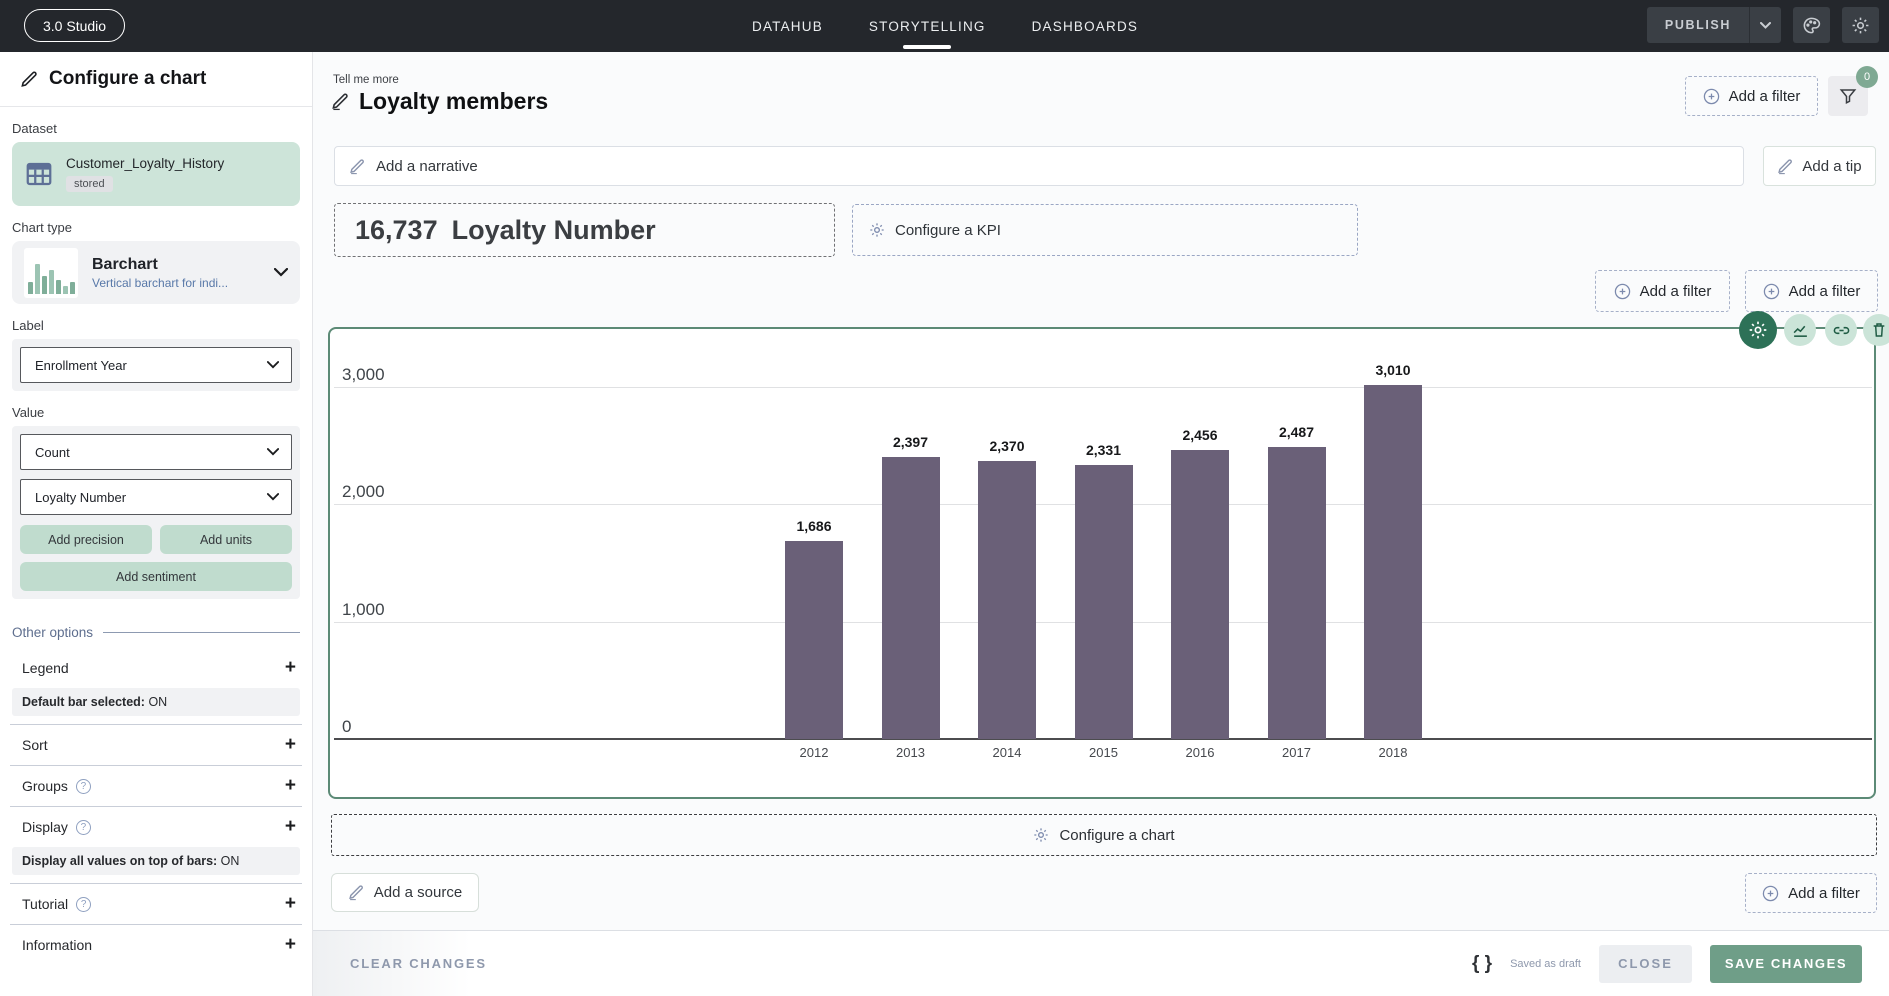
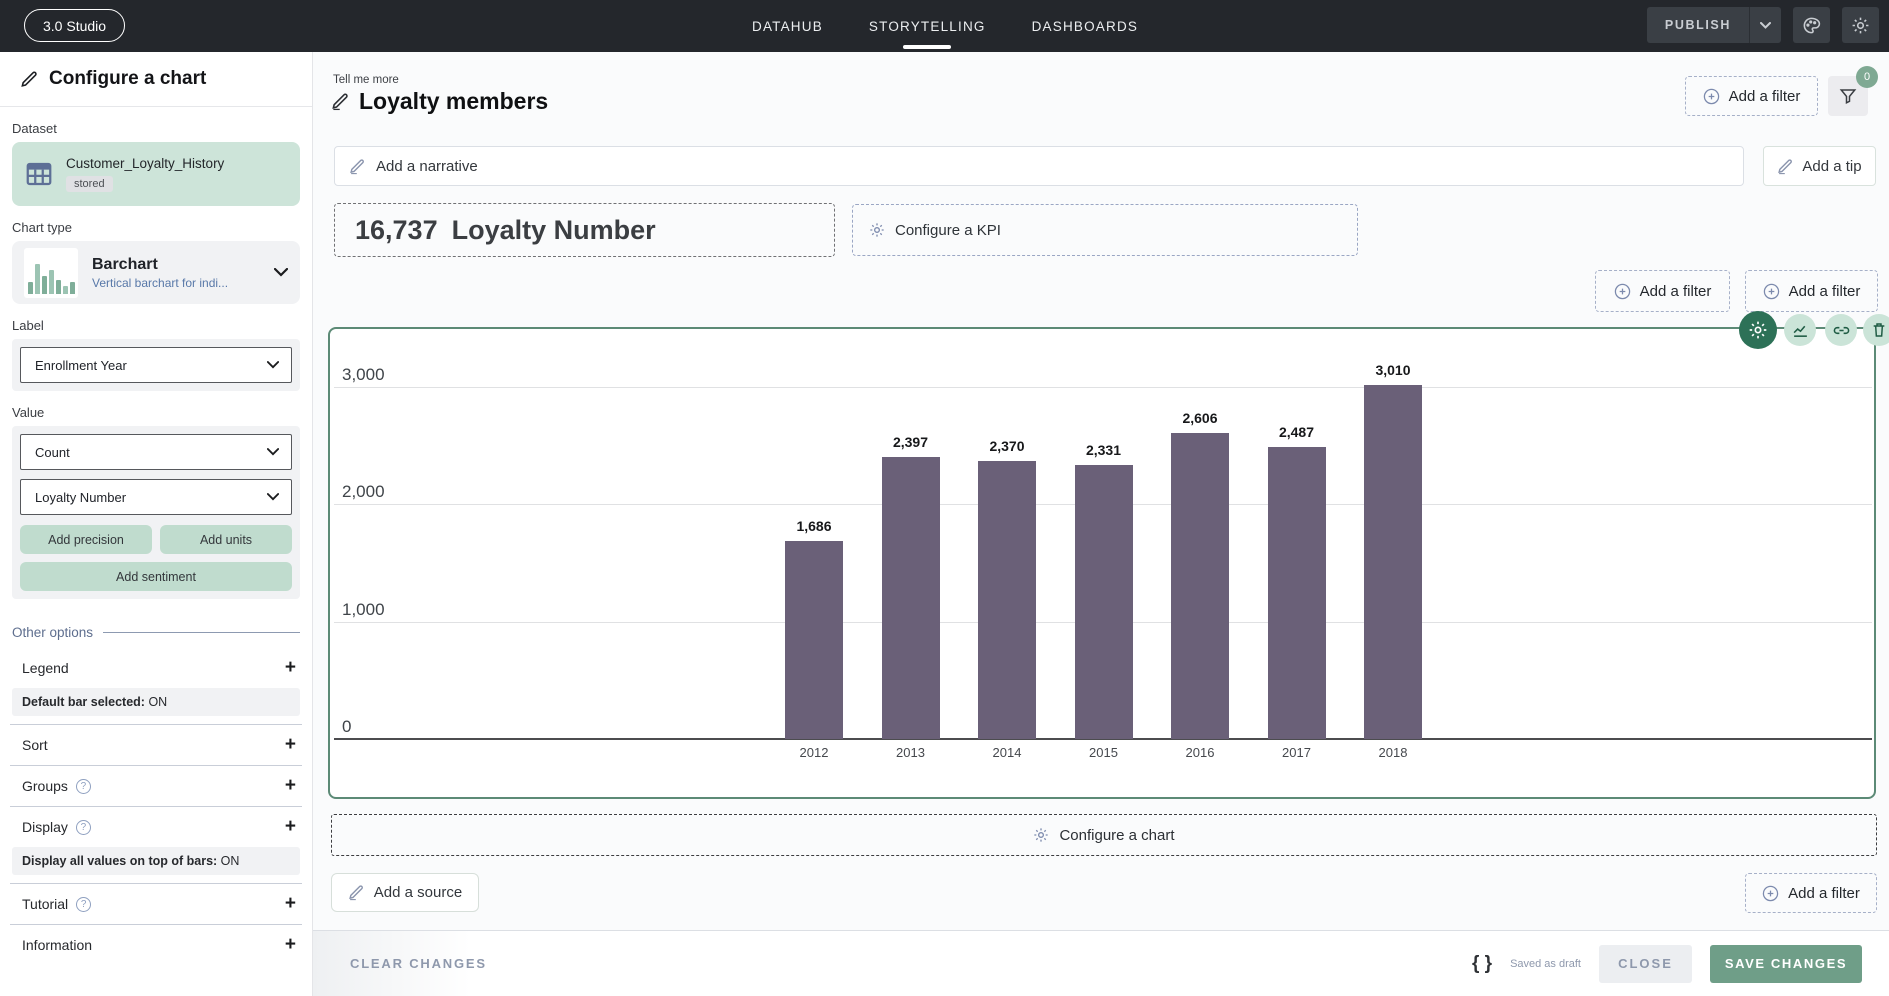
2016: 2,456 -> 2,606
